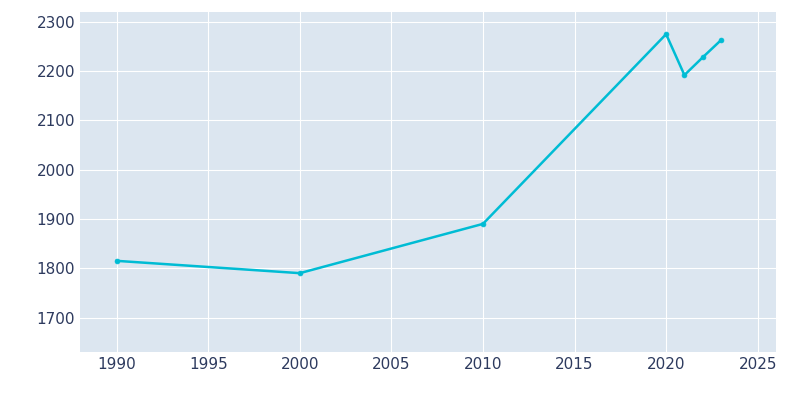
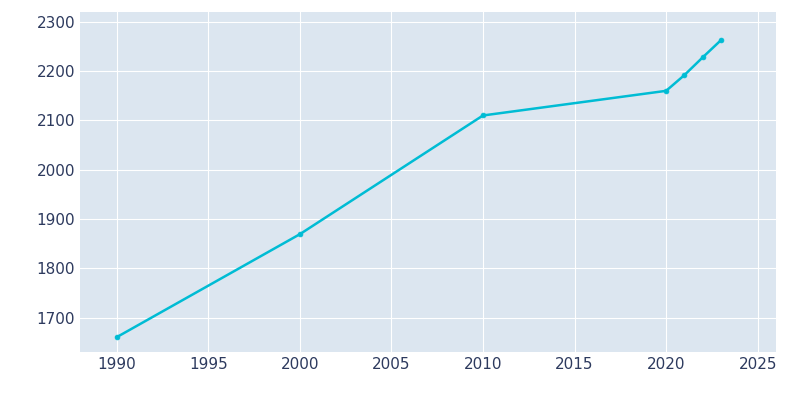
1990: 1815 -> 1660
2000: 1790 -> 1869
2010: 1890 -> 2110
2020: 2275 -> 2160
